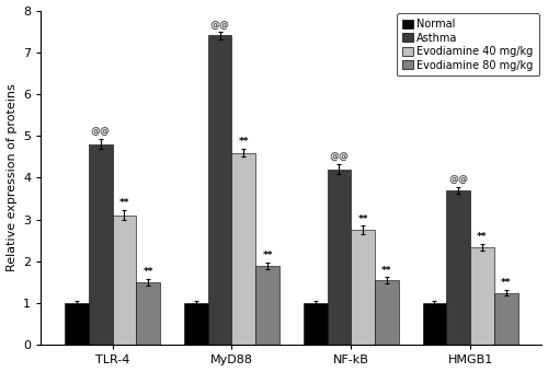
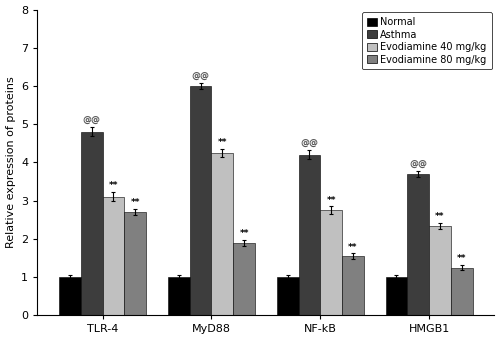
Evodiamine 80 mg/kg/TLR-4: 1.50 -> 2.70
Asthma/MyD88: 7.4 -> 6.0
Evodiamine 40 mg/kg/MyD88: 4.60 -> 4.25
